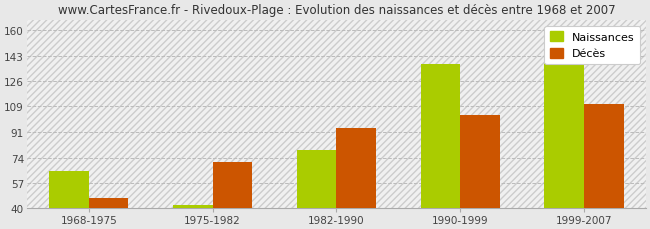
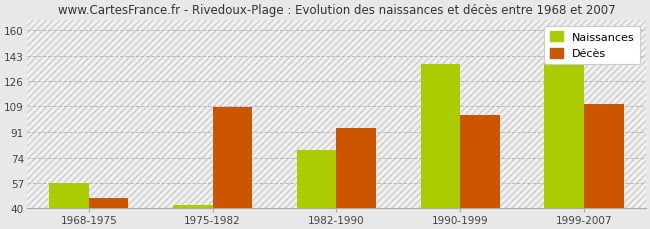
Naissances/1968-1975: 65 -> 57
Décès/1975-1982: 71 -> 108
